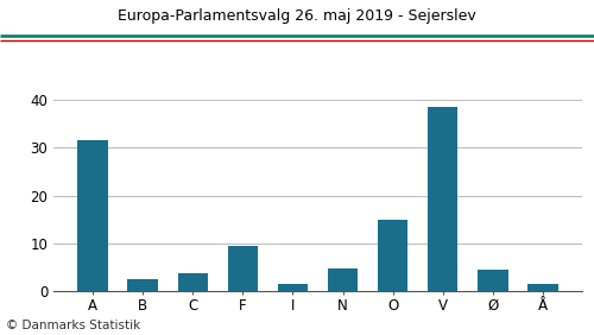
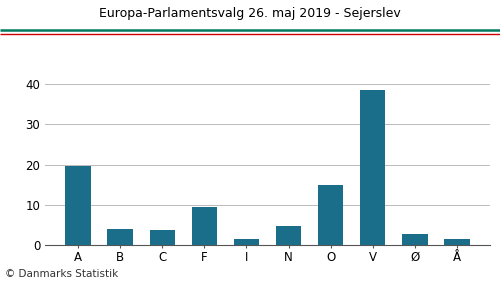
A: 31.5 -> 19.7
B: 2.5 -> 4.1
Ø: 4.5 -> 2.8
